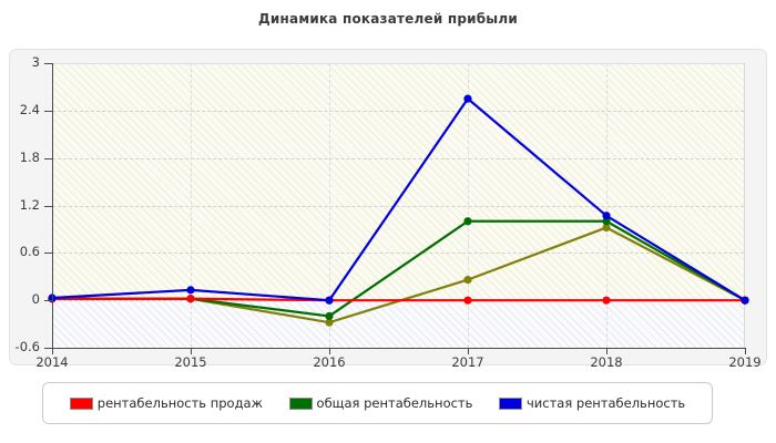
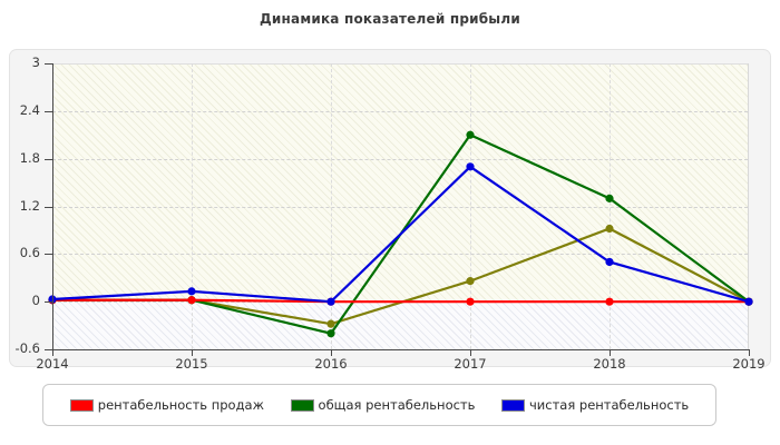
общая рентабельность/2016: -0.2 -> -0.4
общая рентабельность/2017: 1.0 -> 2.1
чистая рентабельность/2017: 2.5 -> 1.7
общая рентабельность/2018: 1.0 -> 1.3
чистая рентабельность/2018: 1.1 -> 0.5
